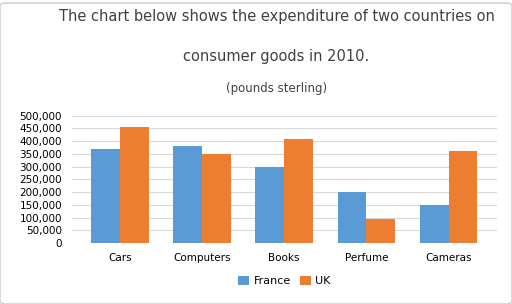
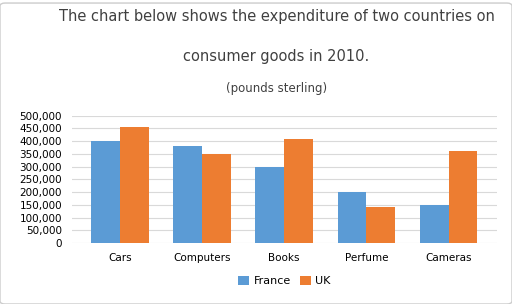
France/Cars: 370,000 -> 400,000
UK/Perfume: 95,000 -> 140,000
